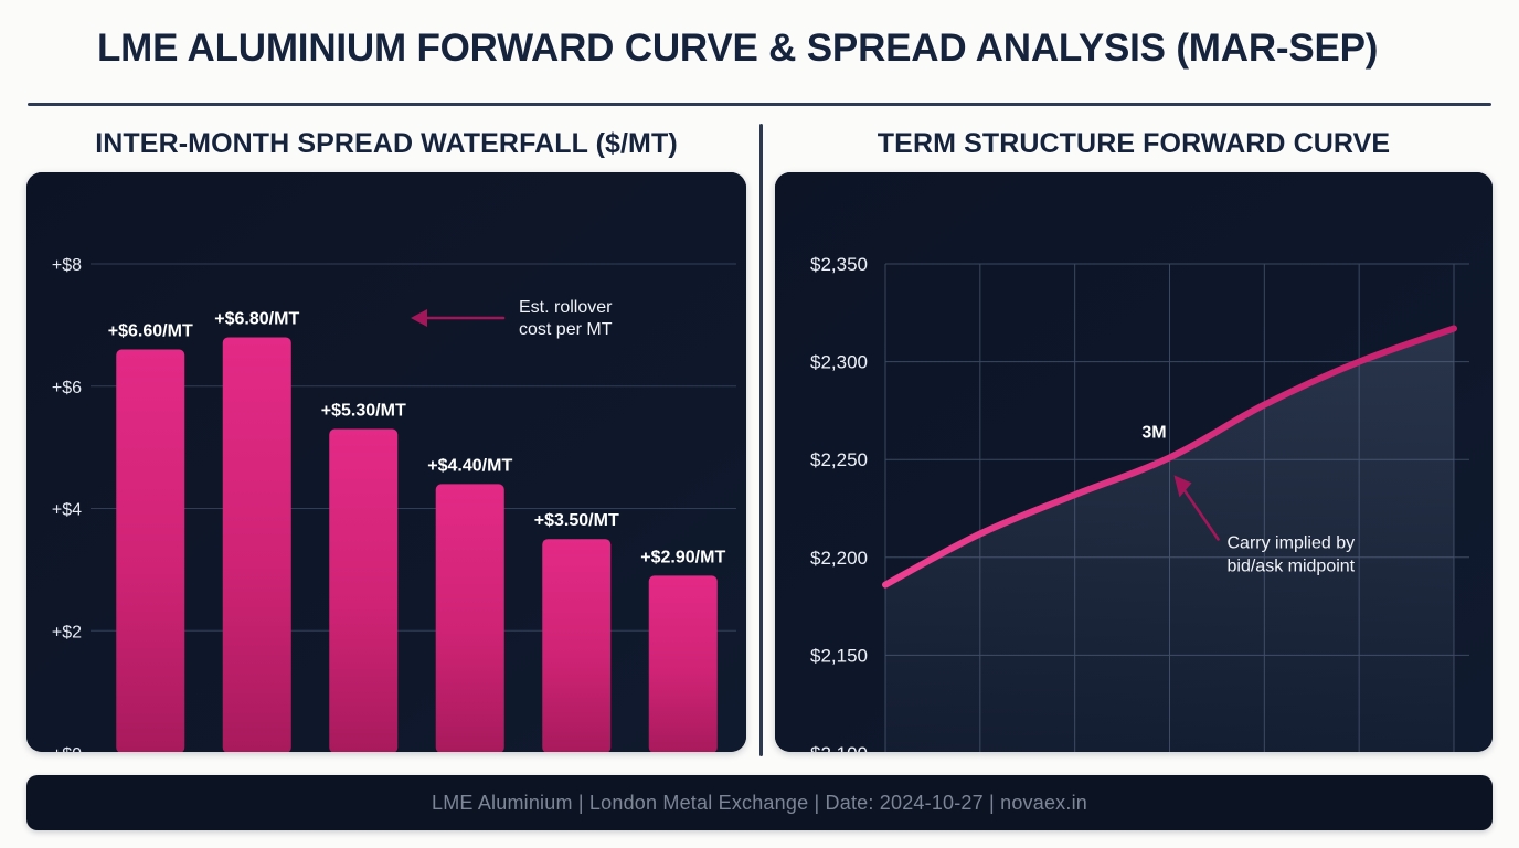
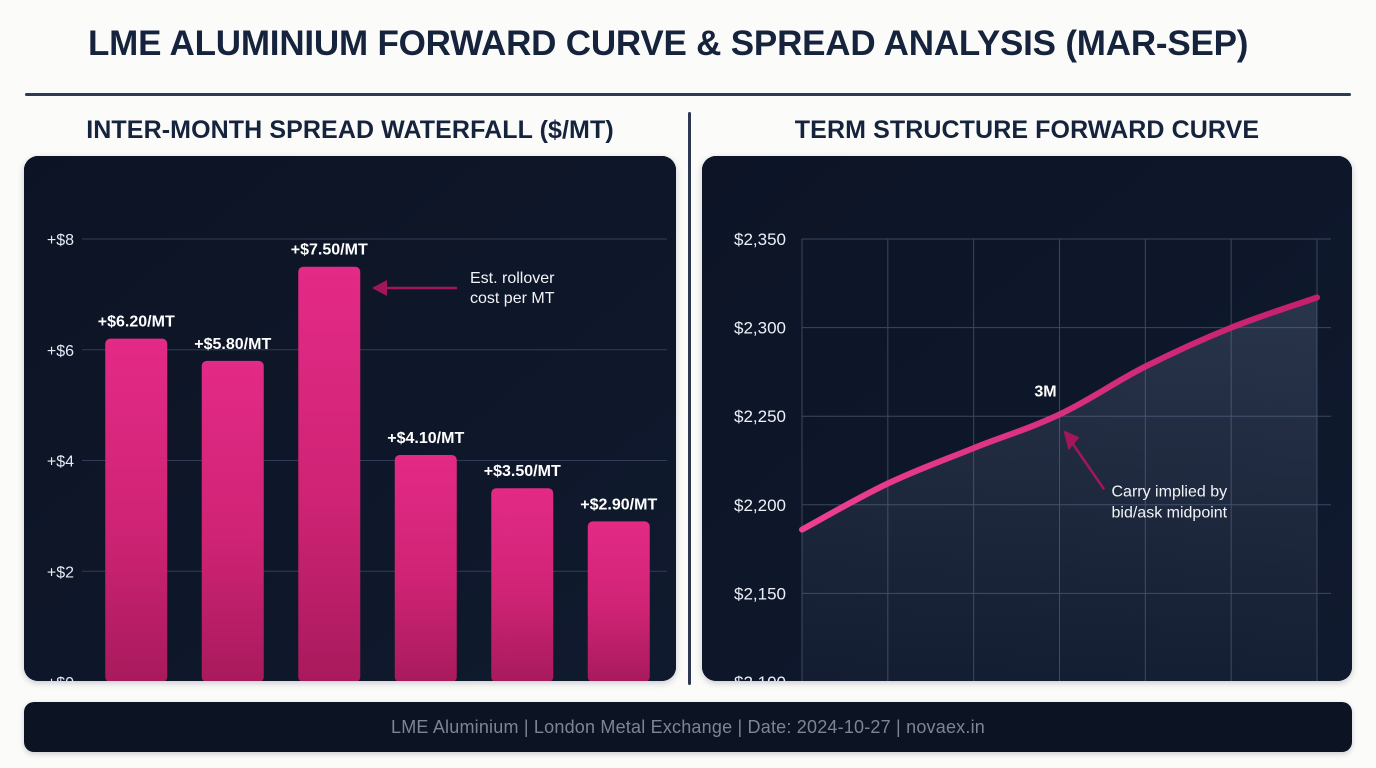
INTER-MONTH SPREAD WATERFALL ($/MT)/MAR→APR: 6.60 -> 6.20
INTER-MONTH SPREAD WATERFALL ($/MT)/APR→MAY: 6.80 -> 5.80
INTER-MONTH SPREAD WATERFALL ($/MT)/MAY→JUN: 5.30 -> 7.50
INTER-MONTH SPREAD WATERFALL ($/MT)/JUN→JUL: 4.40 -> 4.10
